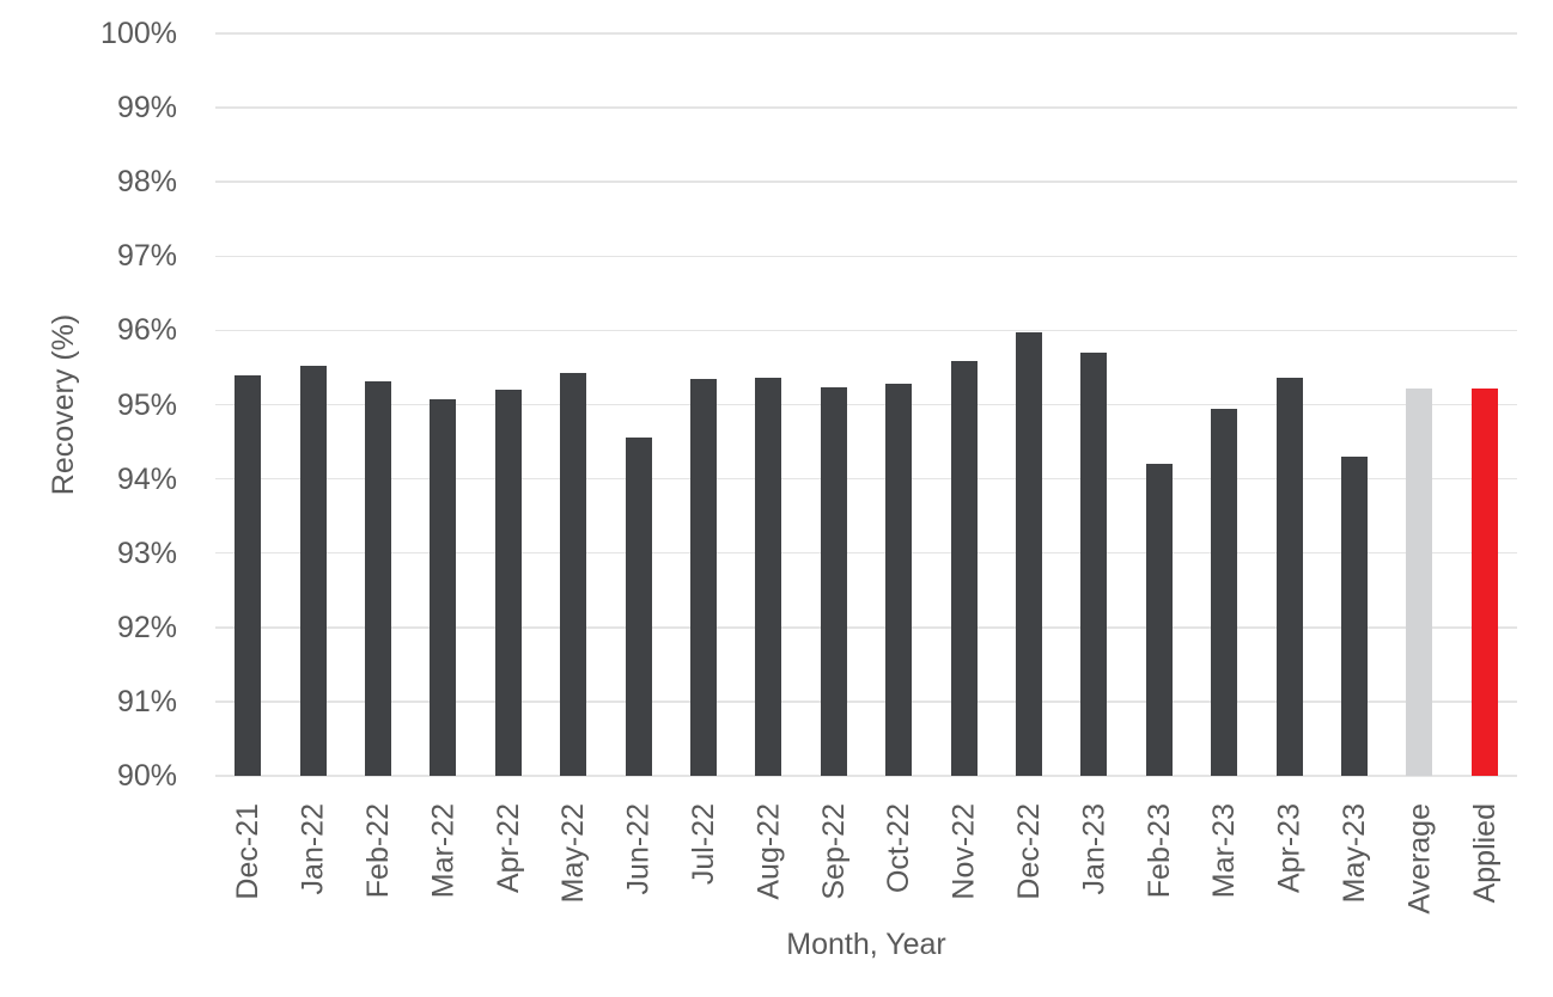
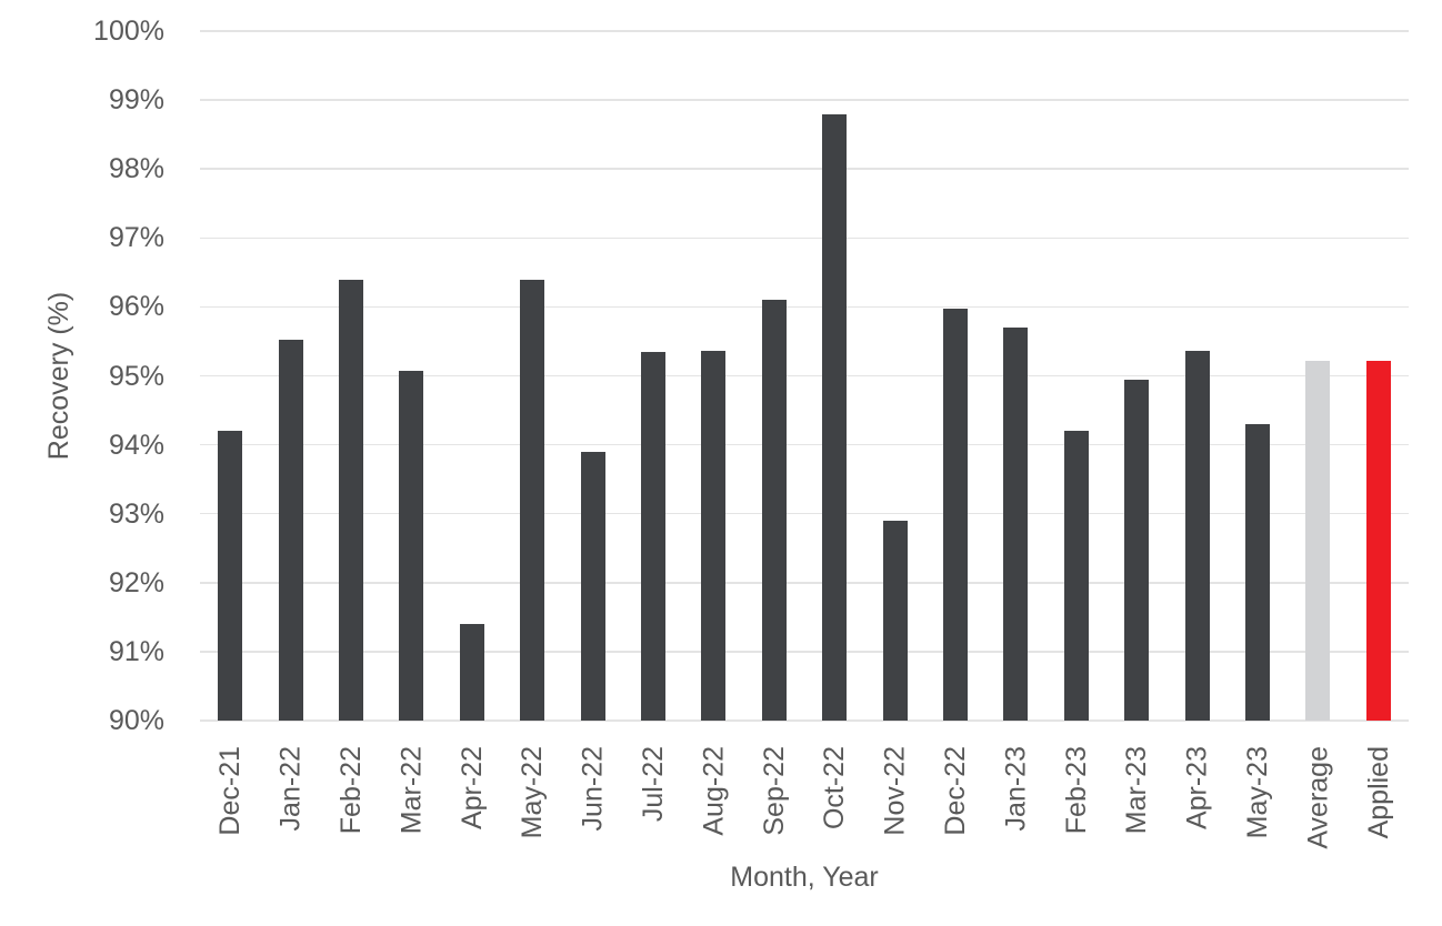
Dec-21: 95.4% -> 94.2%
Feb-22: 95.3% -> 96.4%
Apr-22: 95.2% -> 91.4%
May-22: 95.4% -> 96.4%
Jun-22: 94.5% -> 93.9%
Sep-22: 95.2% -> 96.1%
Oct-22: 95.3% -> 98.8%
Nov-22: 95.6% -> 92.9%
